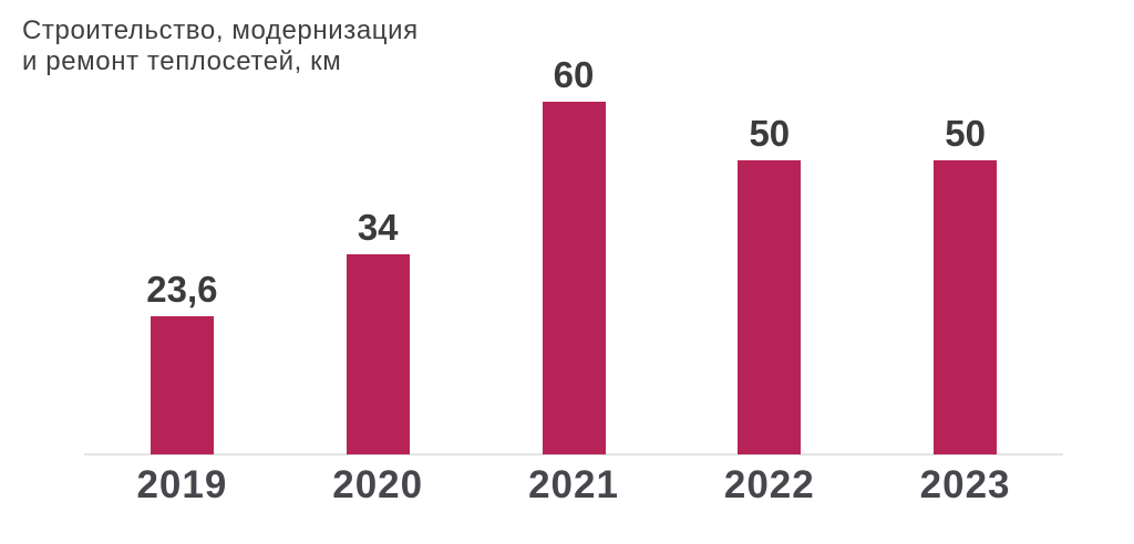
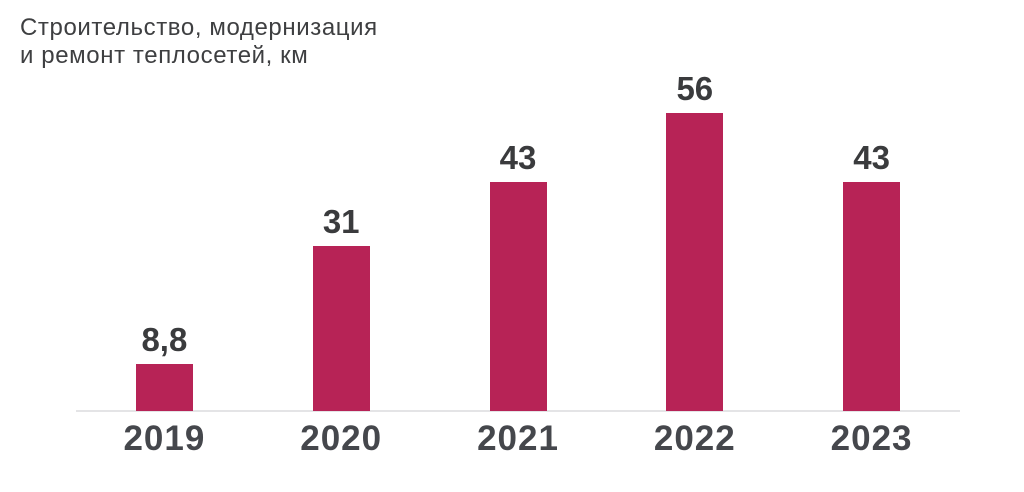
2019: 23,6 -> 8,8
2020: 34 -> 31
2021: 60 -> 43
2022: 50 -> 56
2023: 50 -> 43
